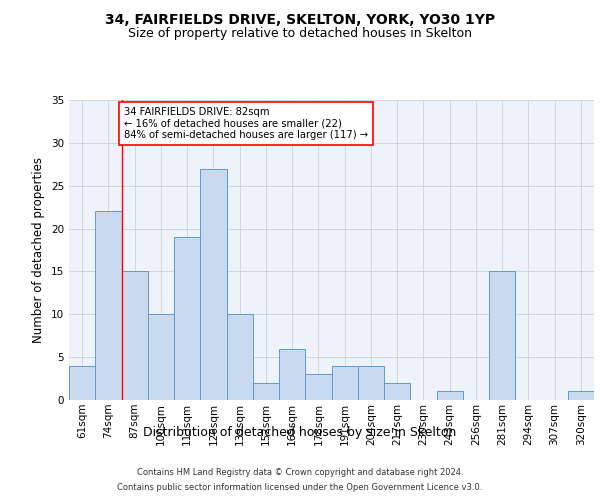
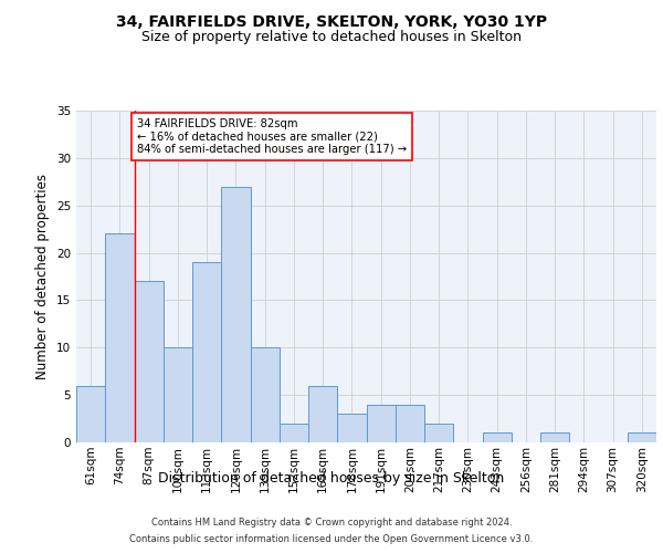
61sqm: 4 -> 6
87sqm: 15 -> 17
281sqm: 15 -> 1
